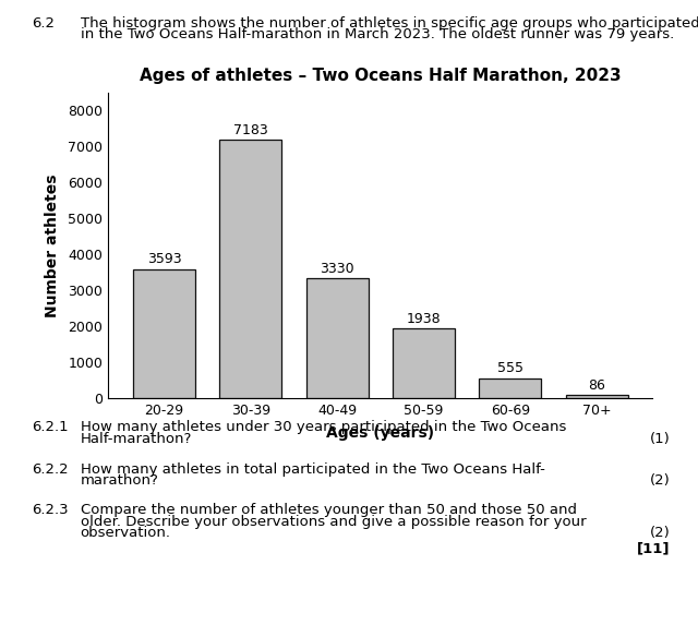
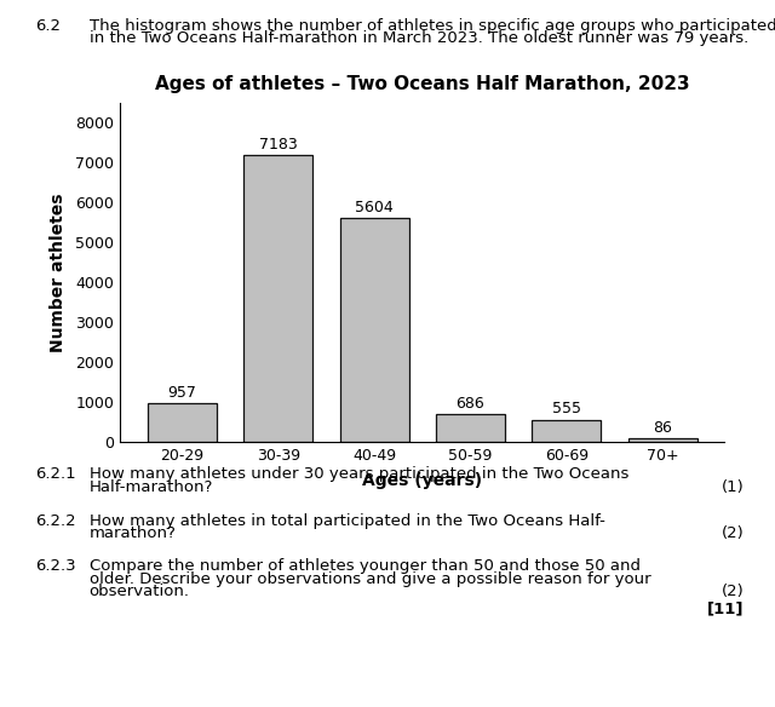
20-29: 3593 -> 957
40-49: 3330 -> 5604
50-59: 1938 -> 686
